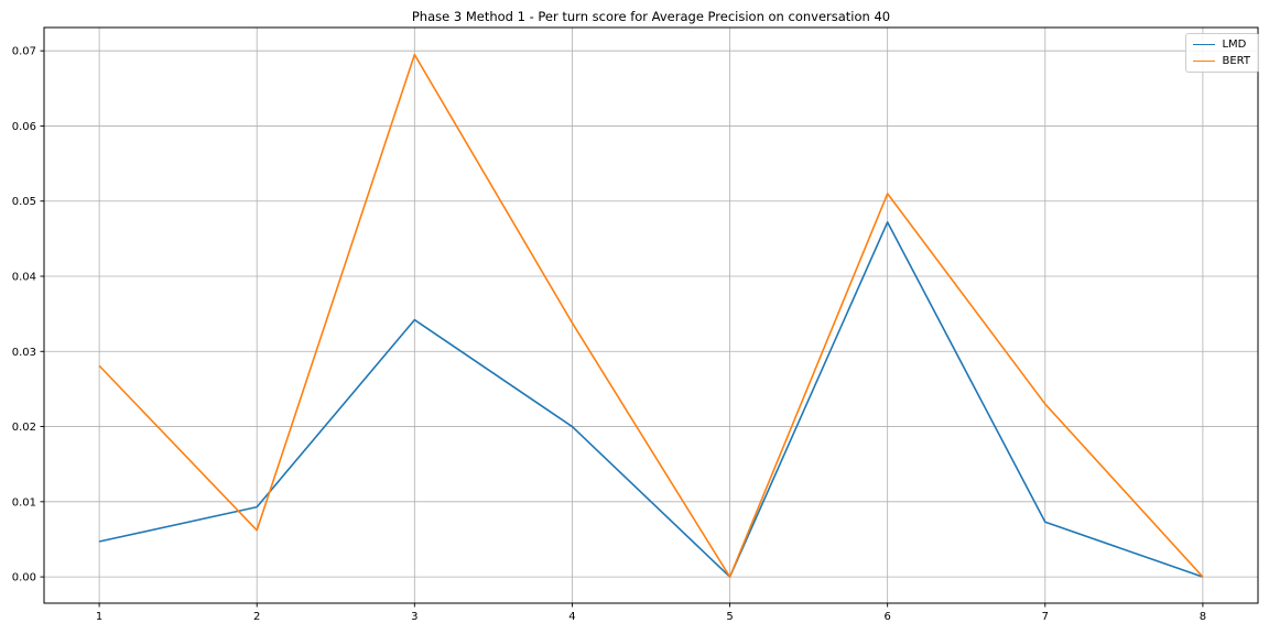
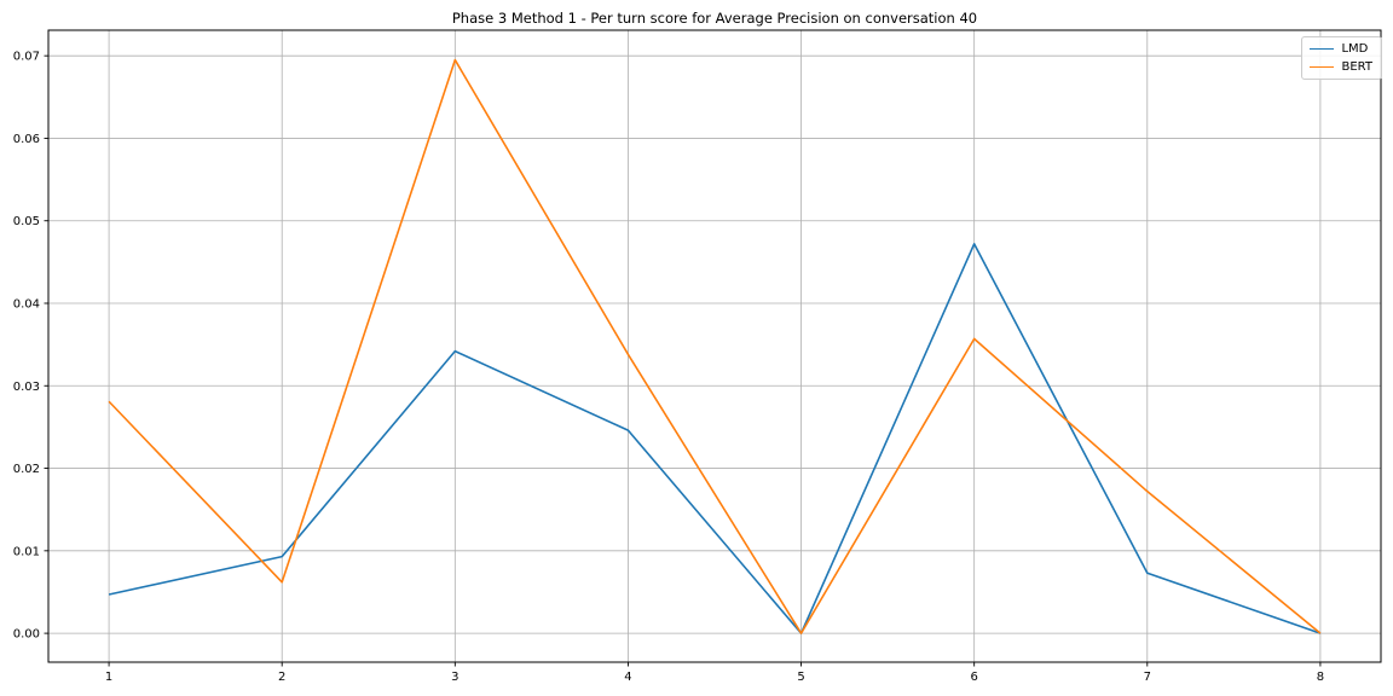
LMD/4: 0.020 -> 0.025
BERT/6: 0.051 -> 0.036
BERT/7: 0.023 -> 0.017
